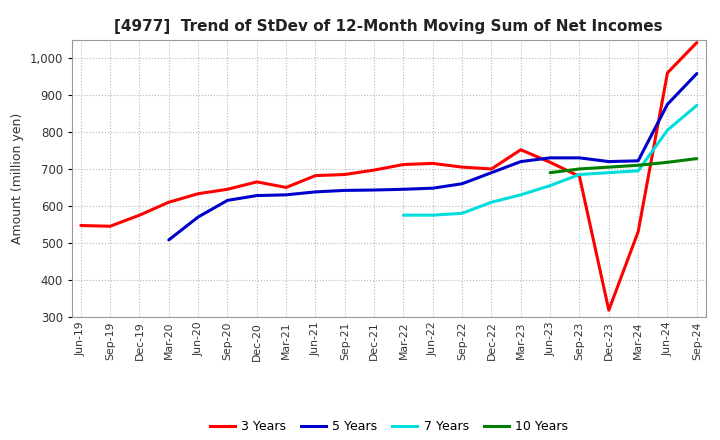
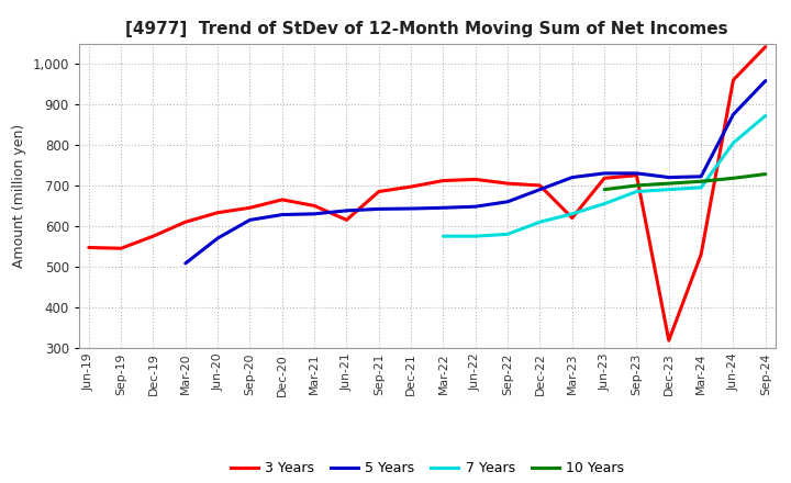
3 Years/Jun-21: 682 -> 615
3 Years/Mar-23: 752 -> 620
3 Years/Sep-23: 680 -> 725
